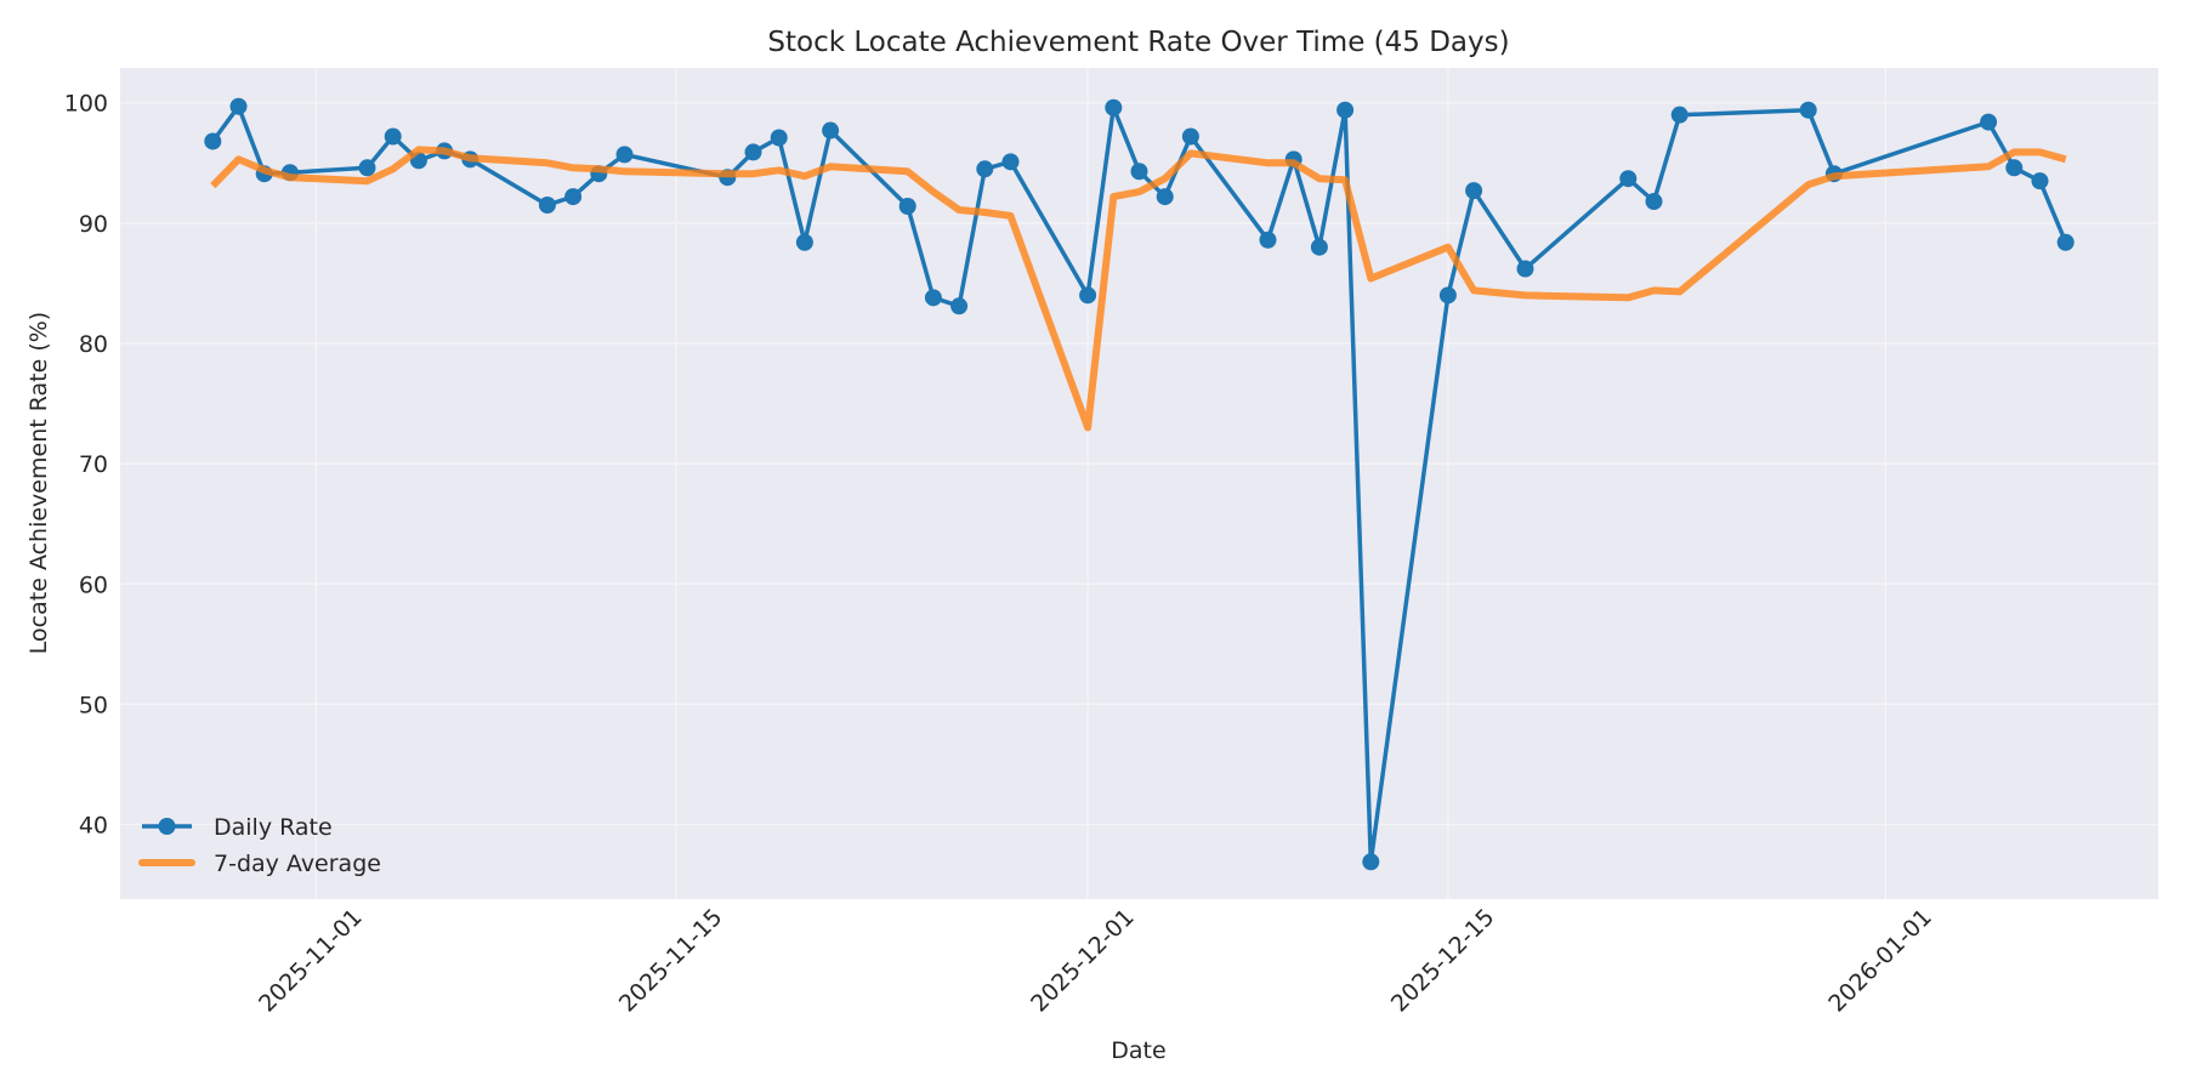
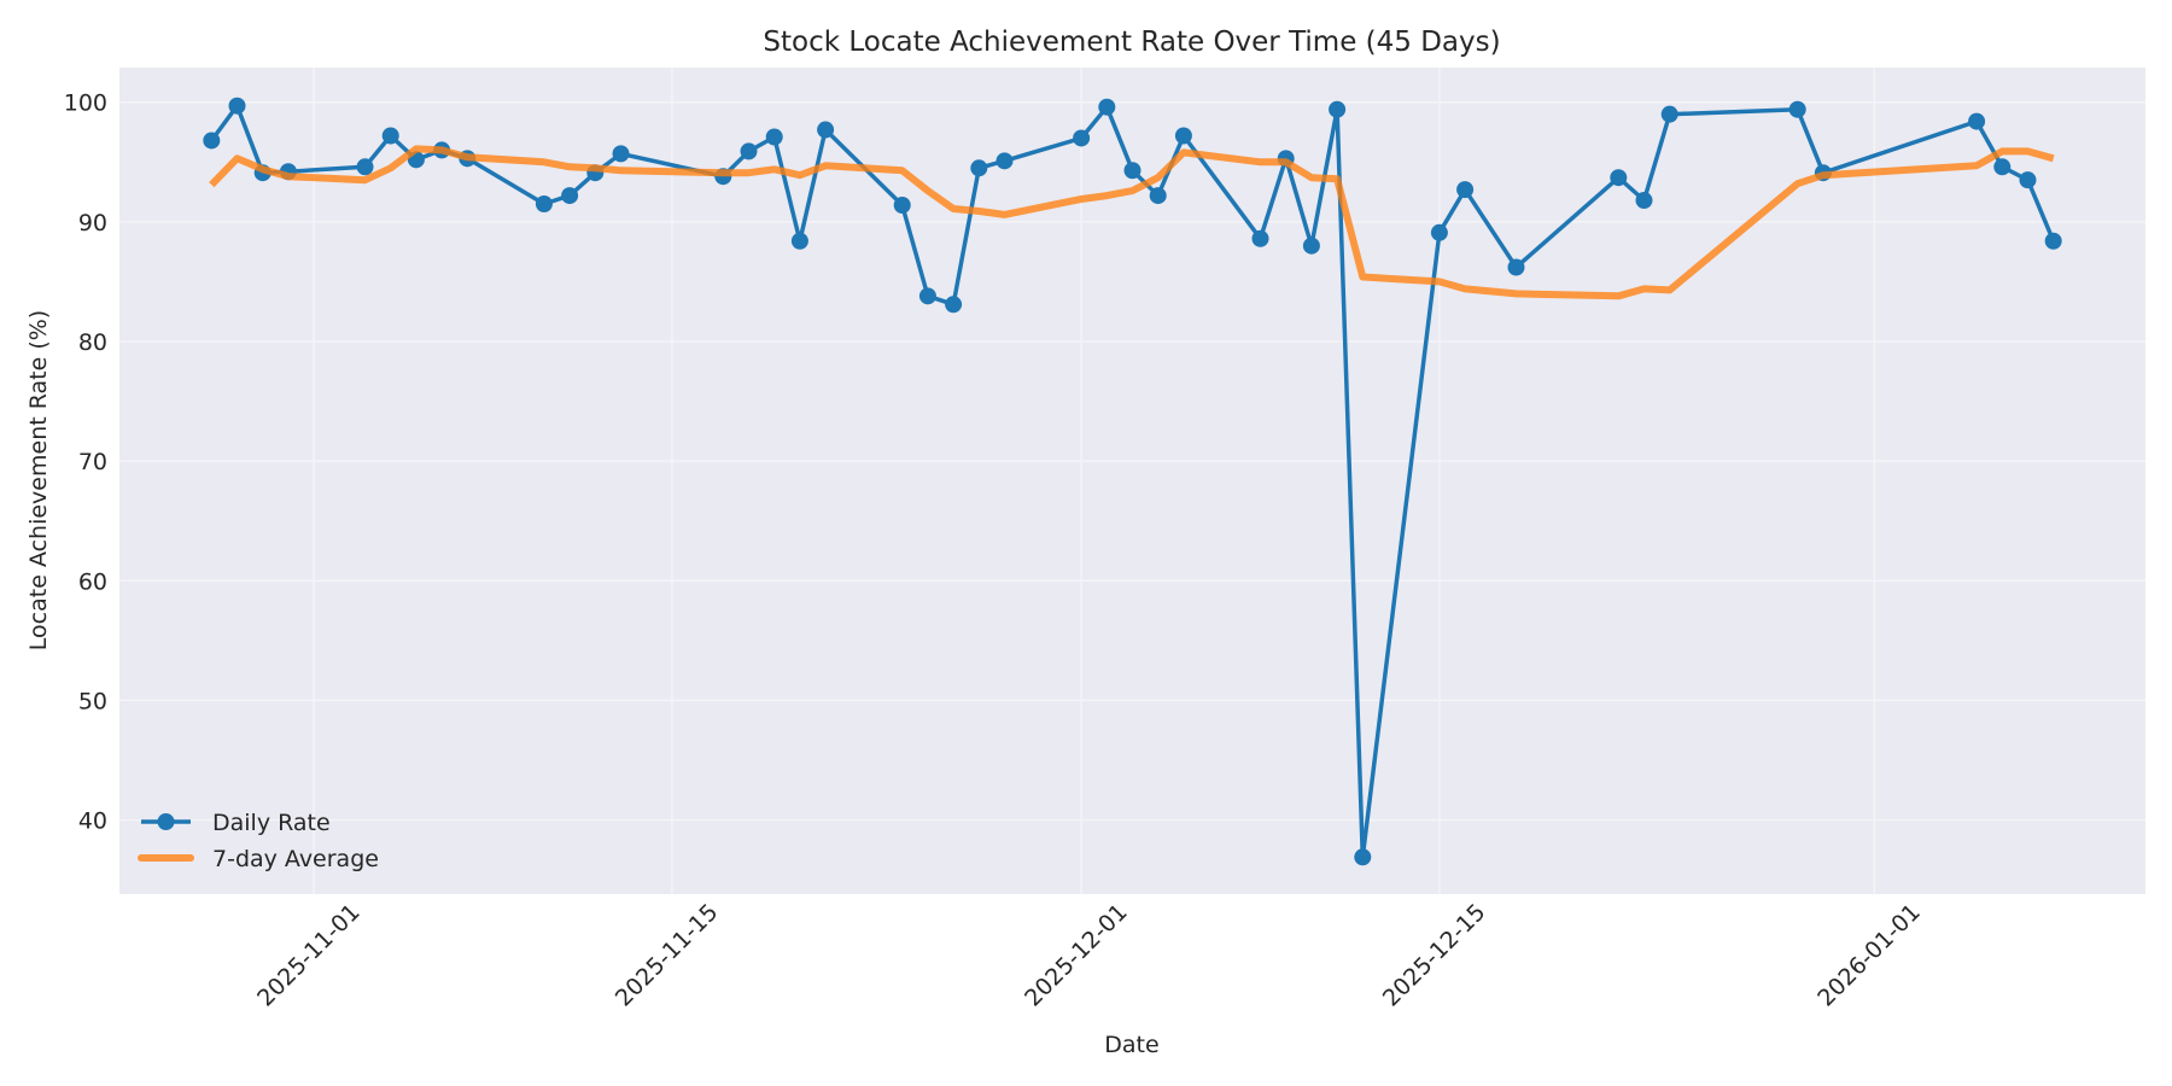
Daily Rate/2025-12-01: 84 -> 97
7-day Average/2025-12-01: 73 -> 92
Daily Rate/2025-12-15: 84 -> 89
7-day Average/2025-12-15: 88 -> 85
